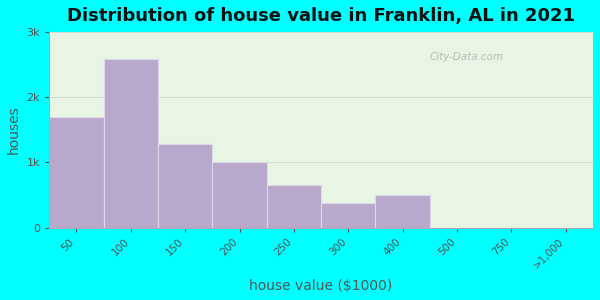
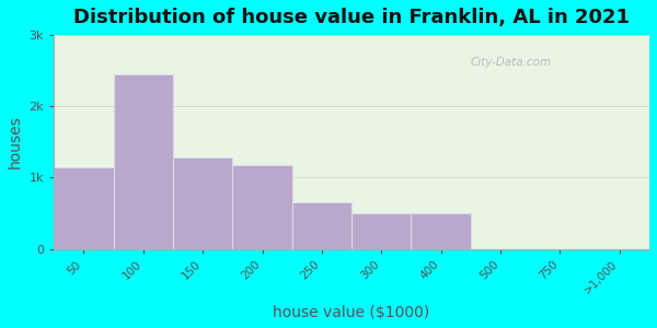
50: 1.70k -> 1.15k
100: 2.58k -> 2.45k
200: 1.00k -> 1.18k
300: 0.38k -> 0.50k
